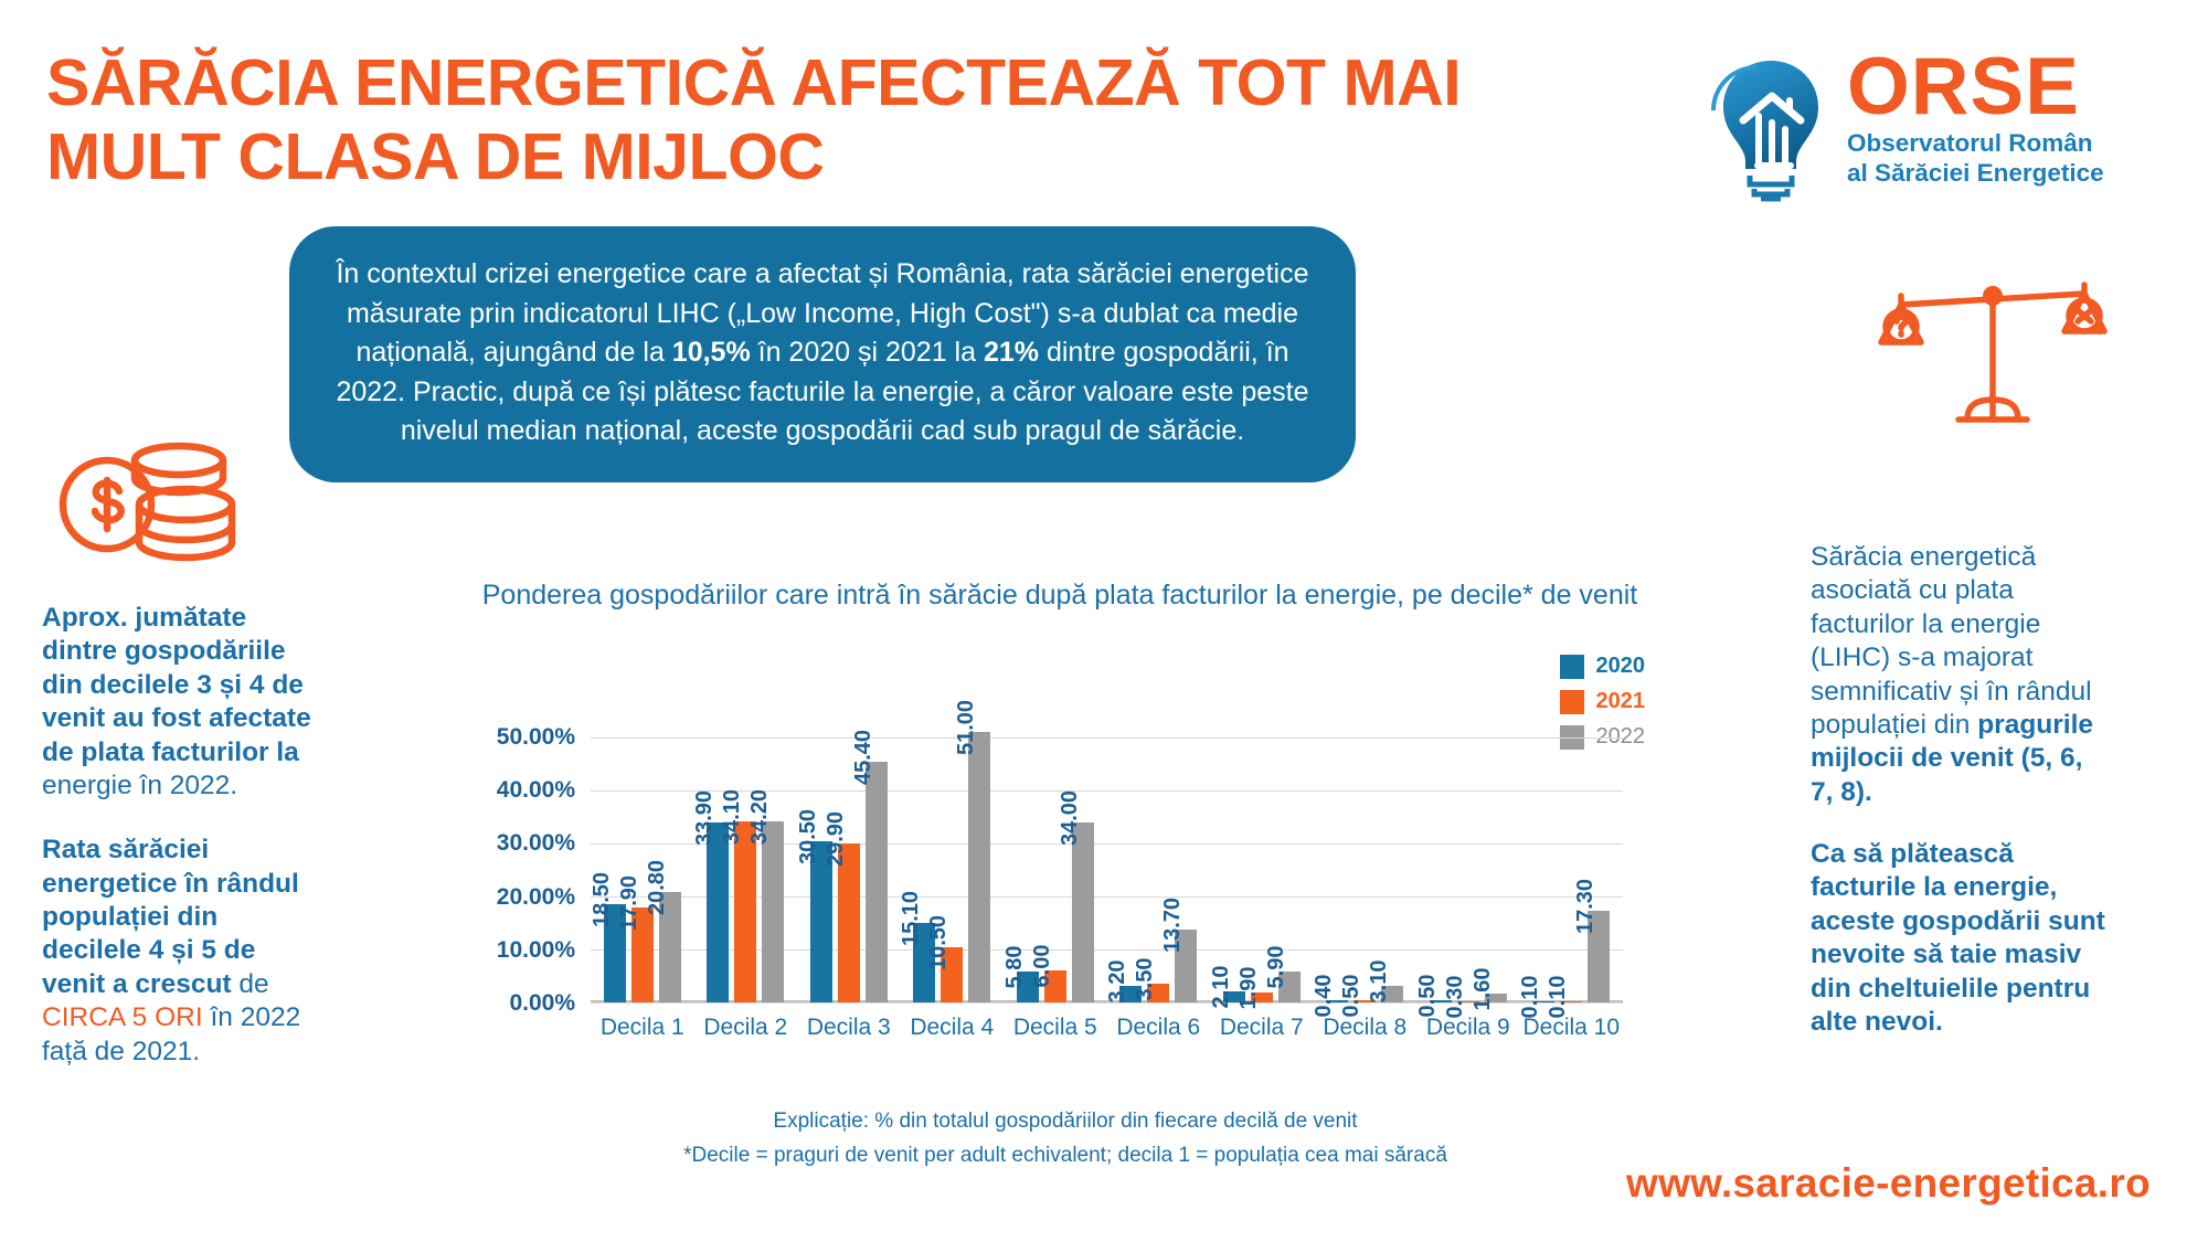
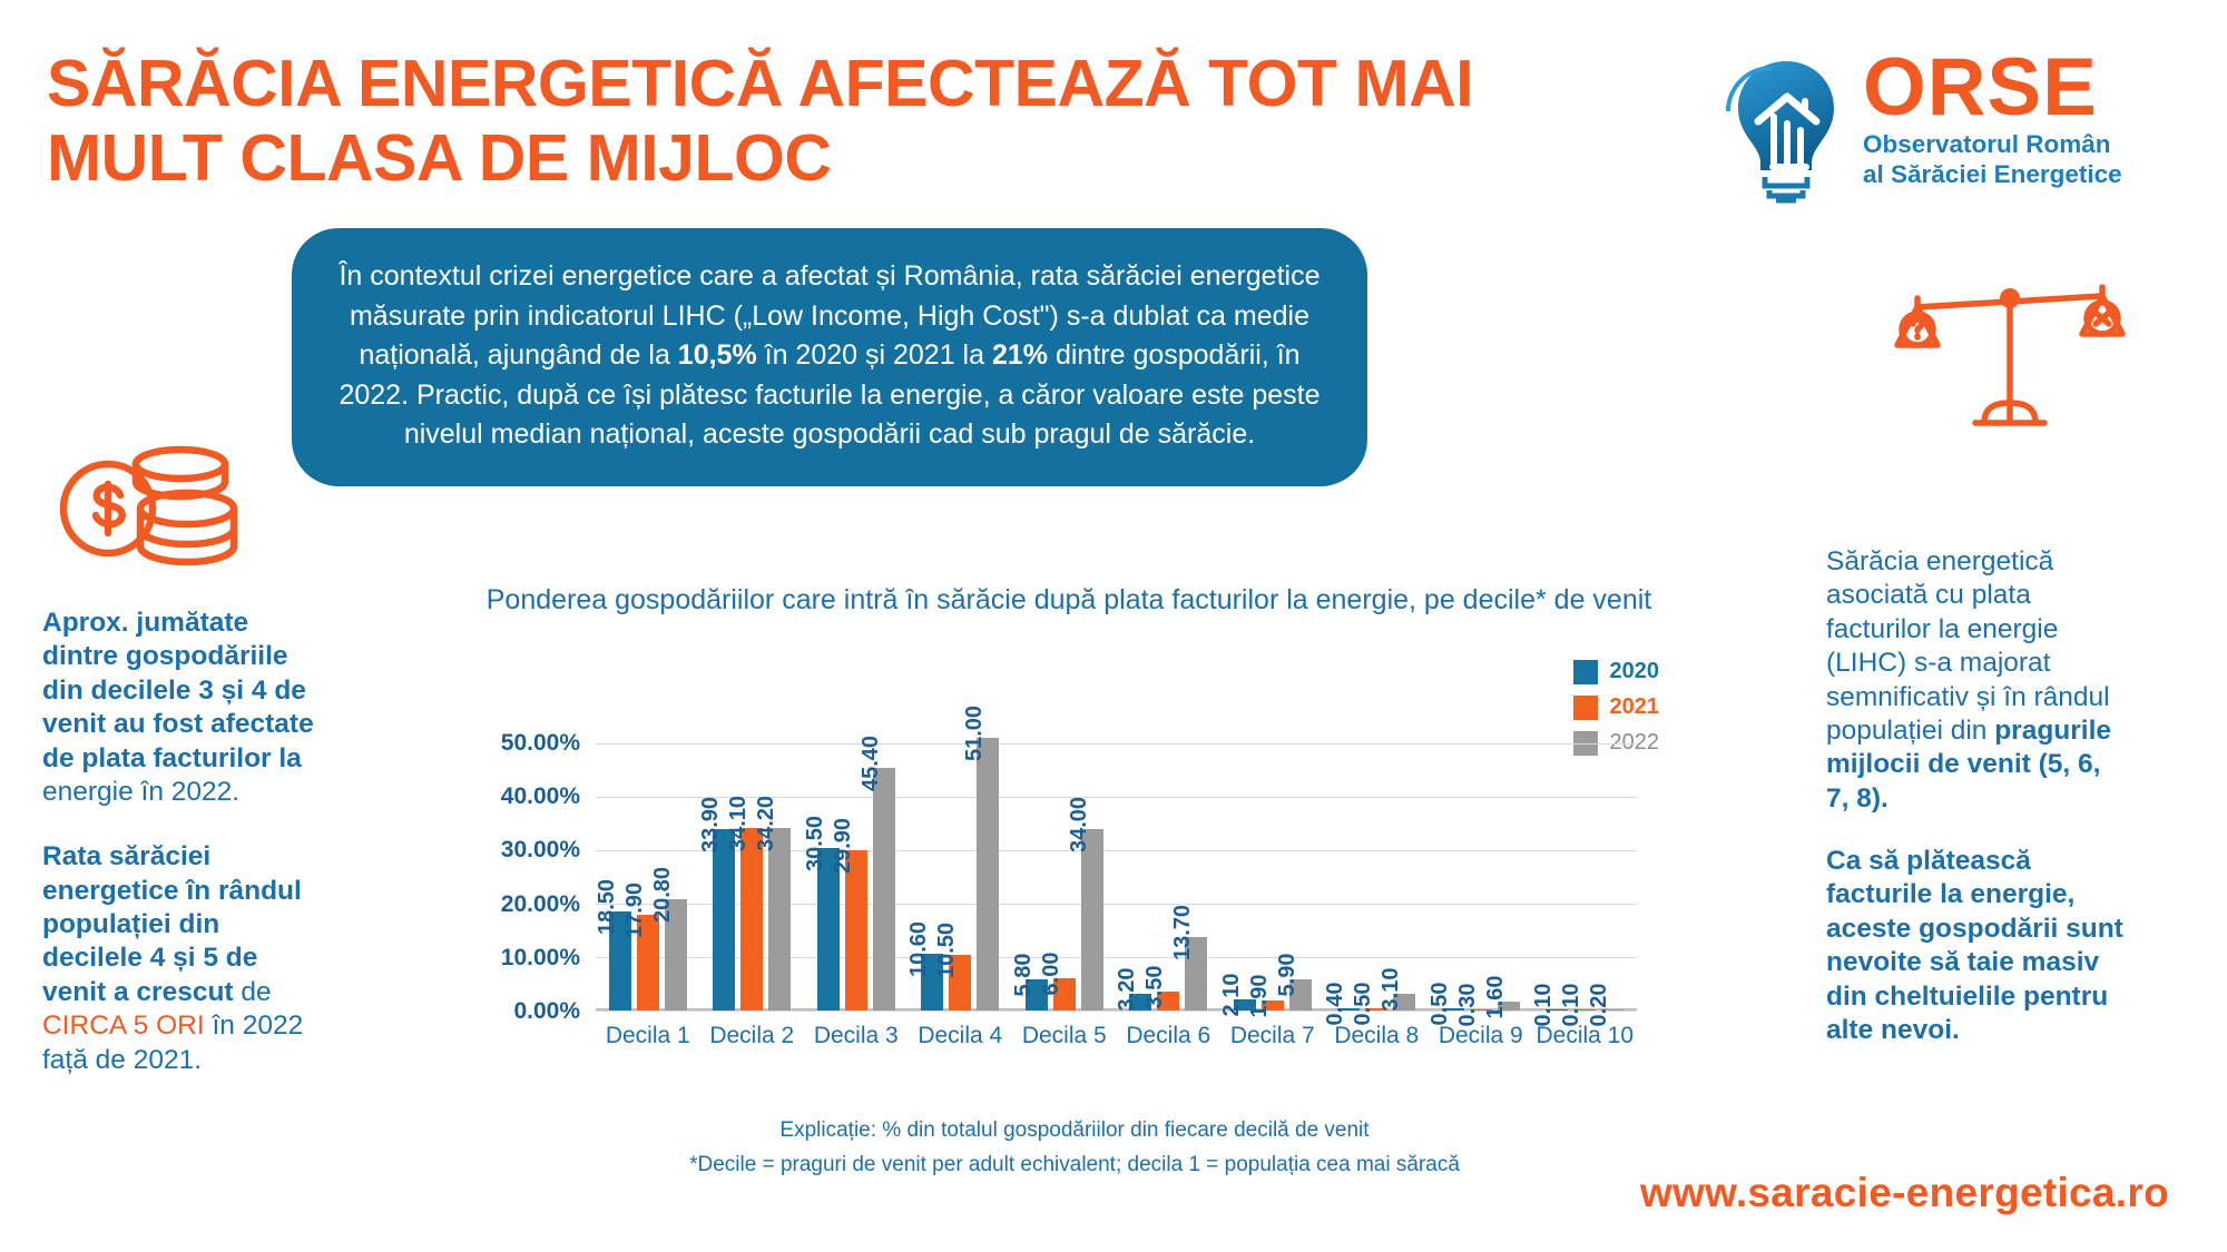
2020/Decila 4: 15.10 -> 10.60
2022/Decila 10: 17.30 -> 0.20
